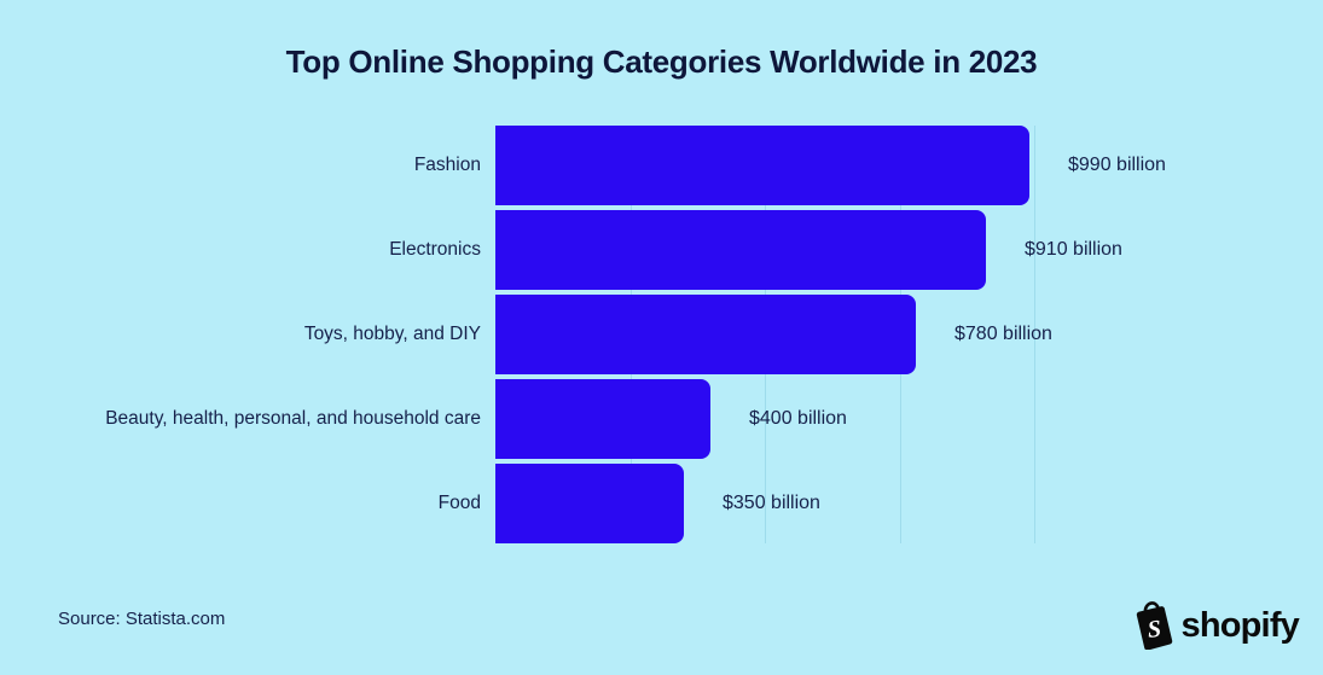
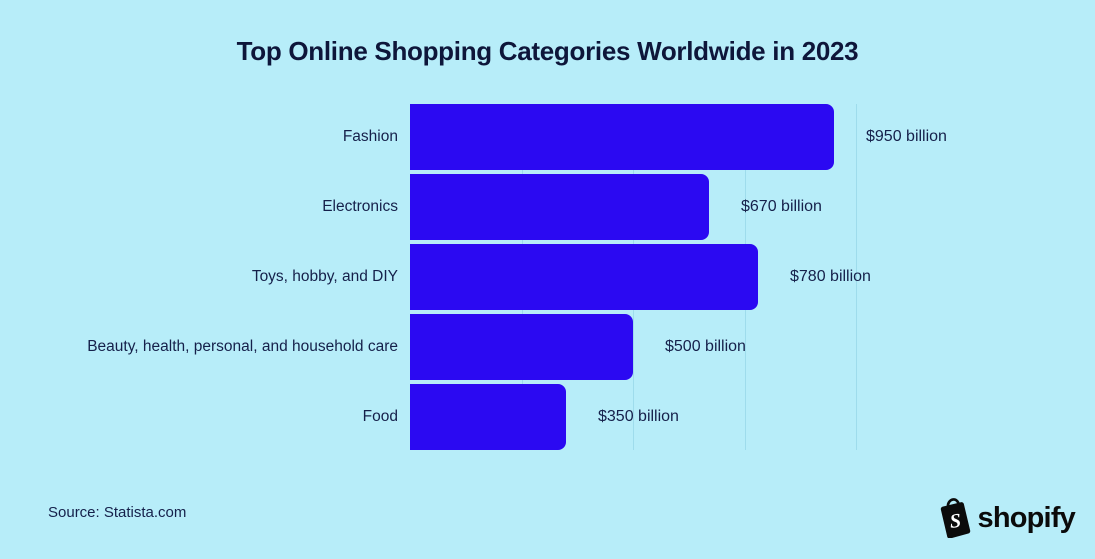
Fashion: $990 -> $950
Electronics: $910 -> $670
Beauty, health, personal, and household care: $400 -> $500
